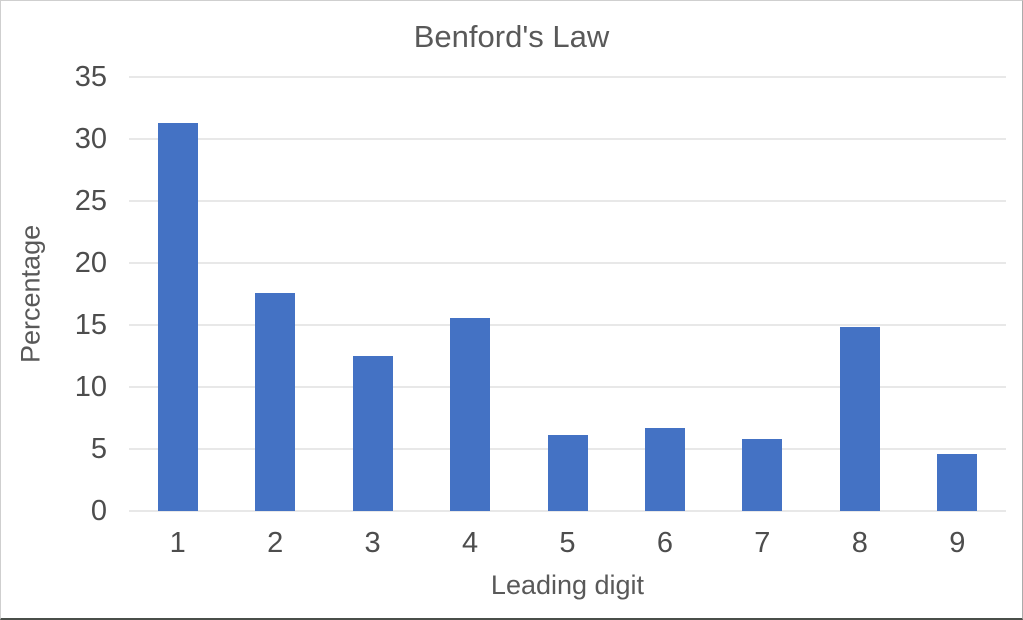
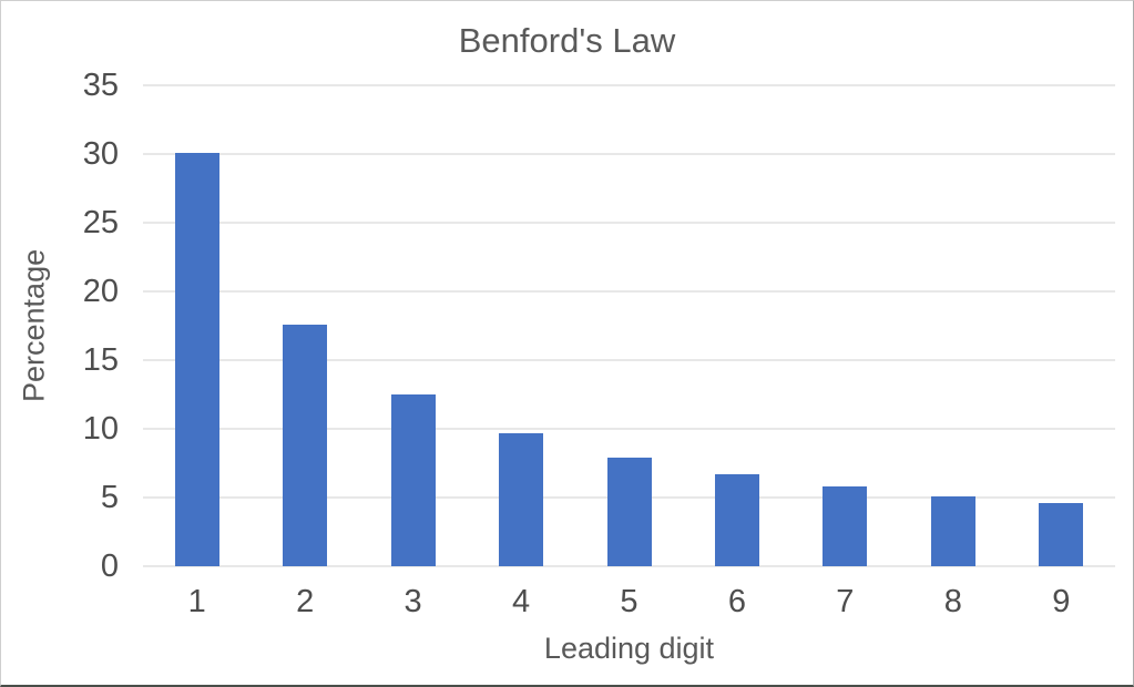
1: 31.3 -> 30.1
4: 15.6 -> 9.7
5: 6.1 -> 7.9
8: 14.8 -> 5.1
